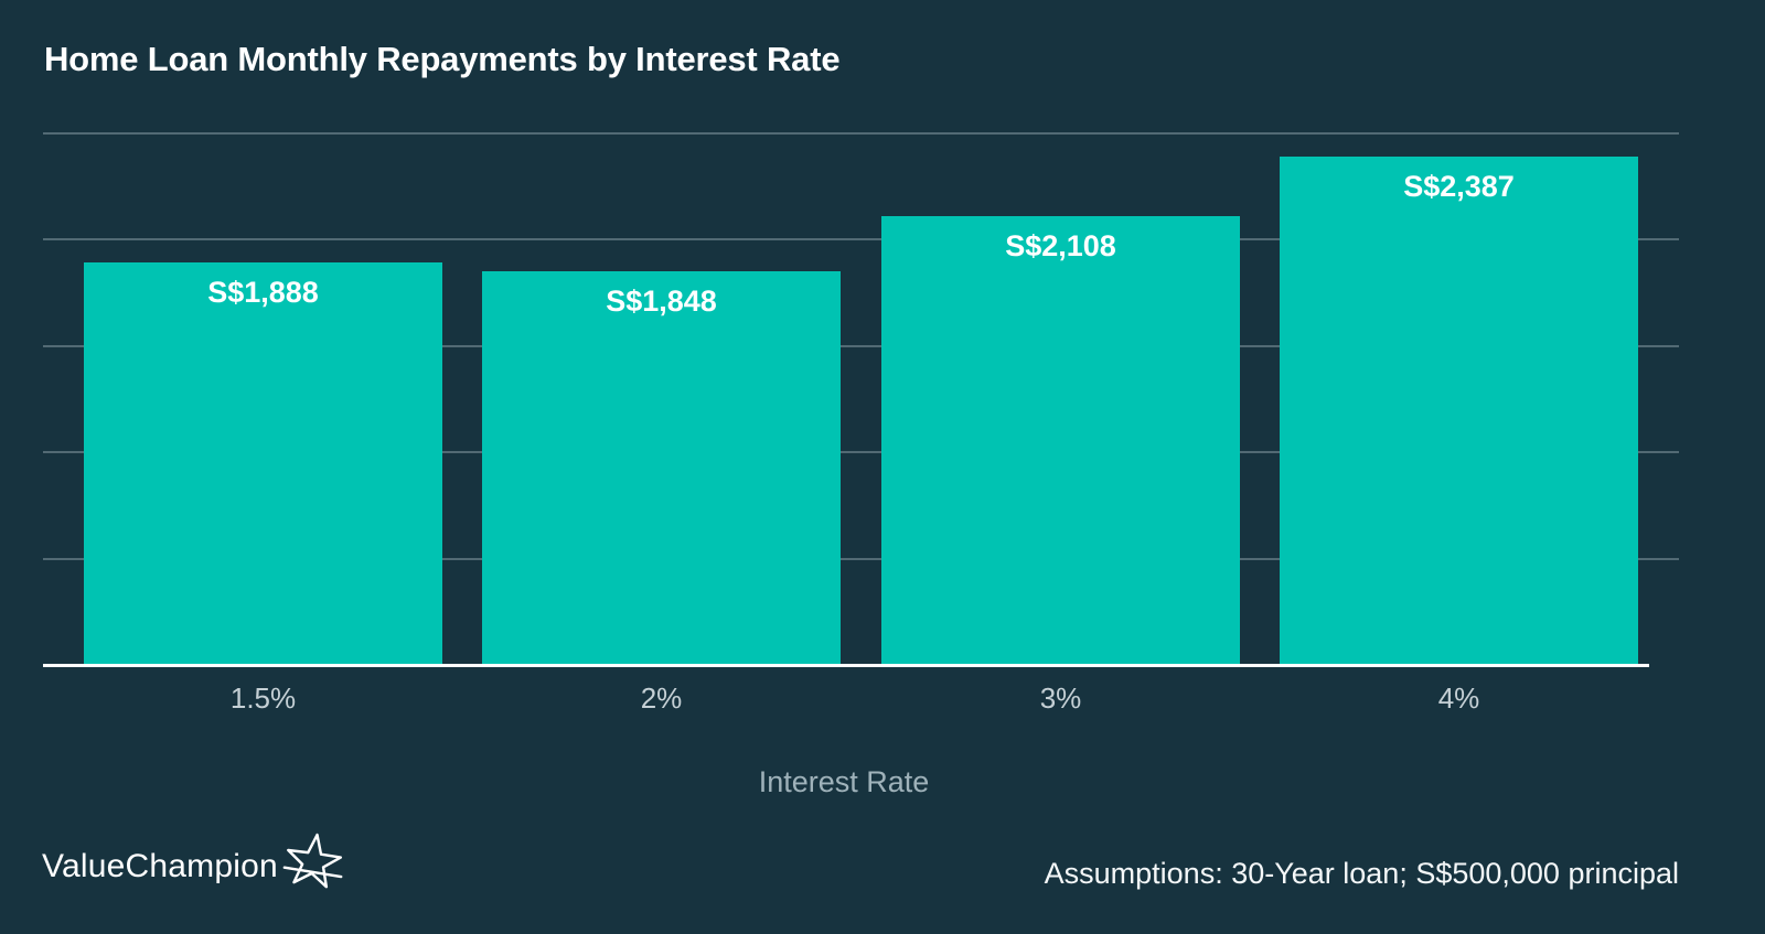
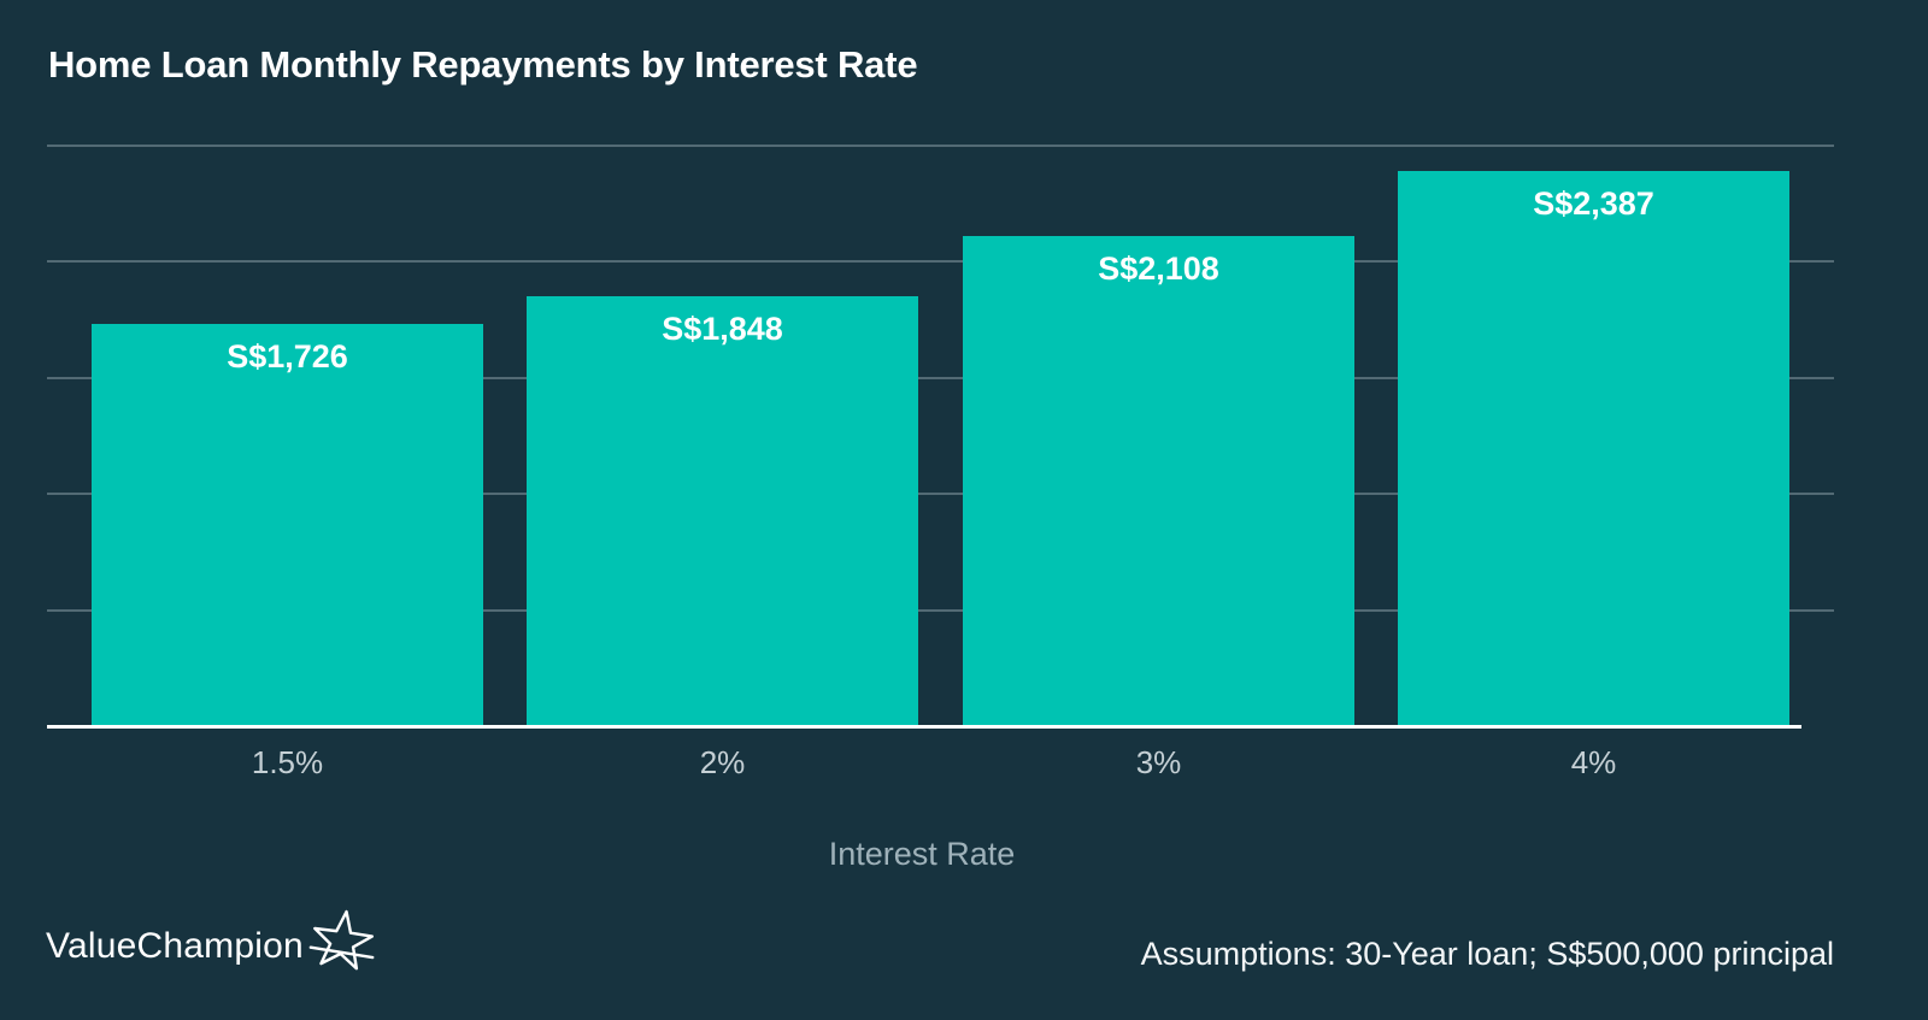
1.5%: 1,888 -> 1,726
